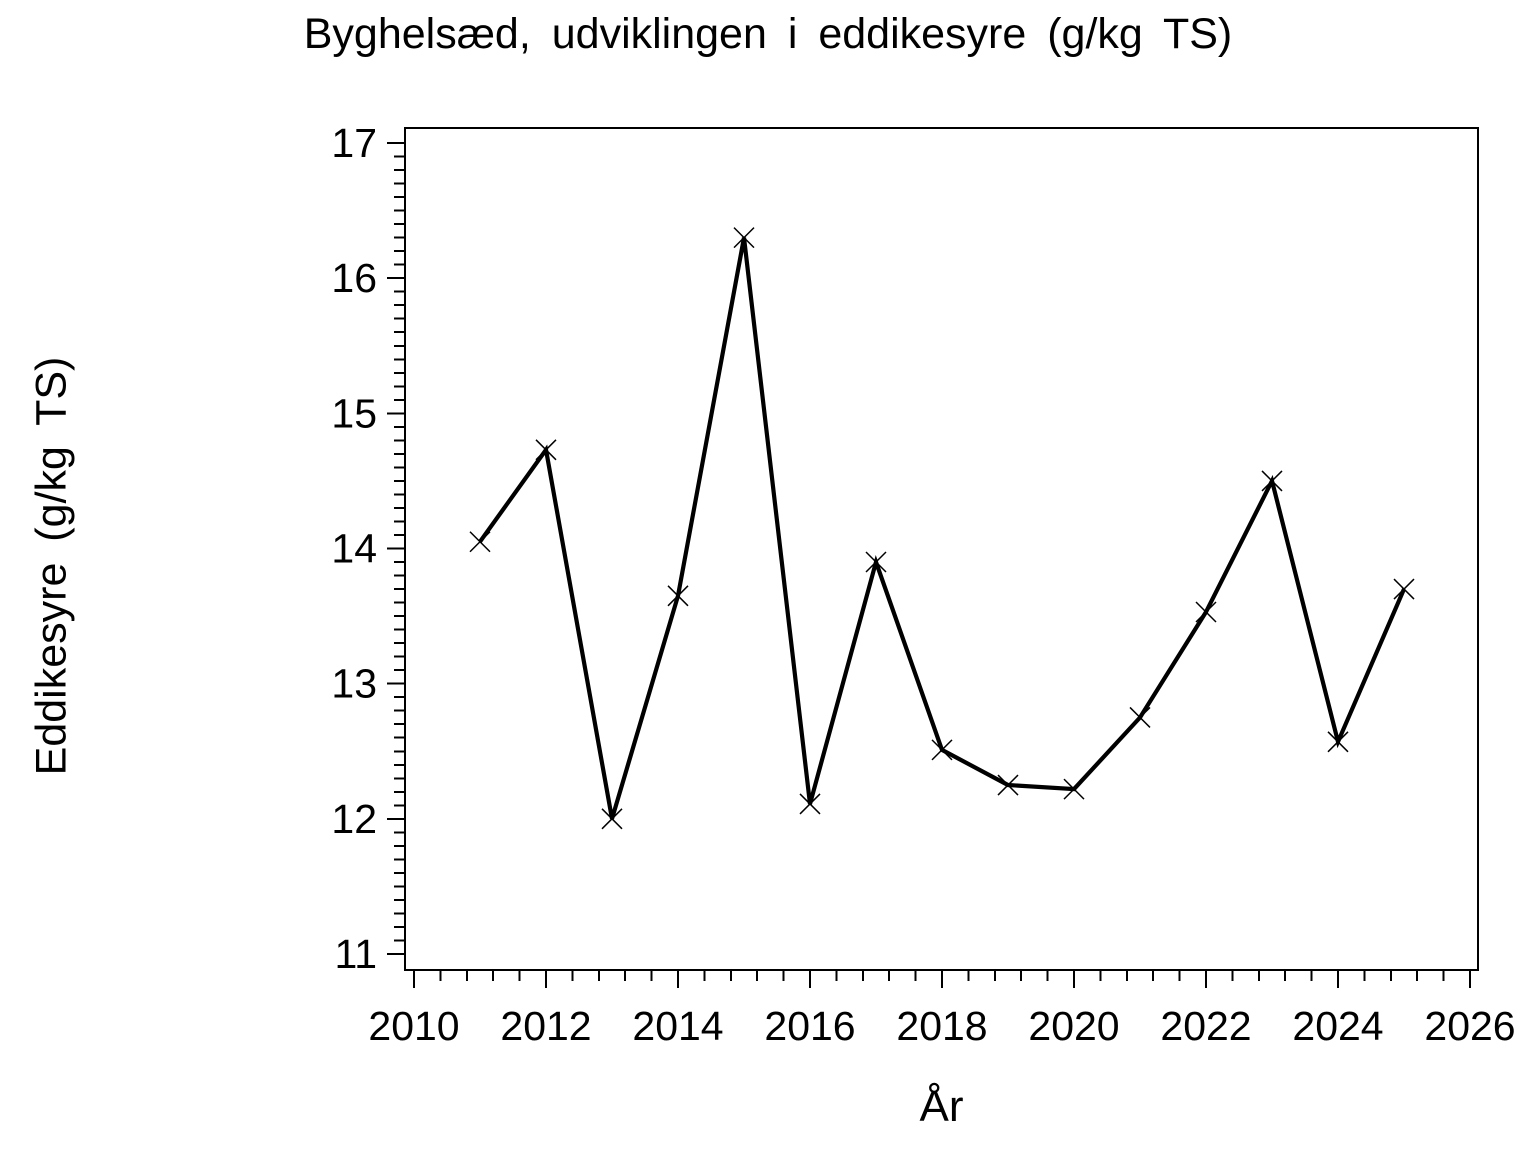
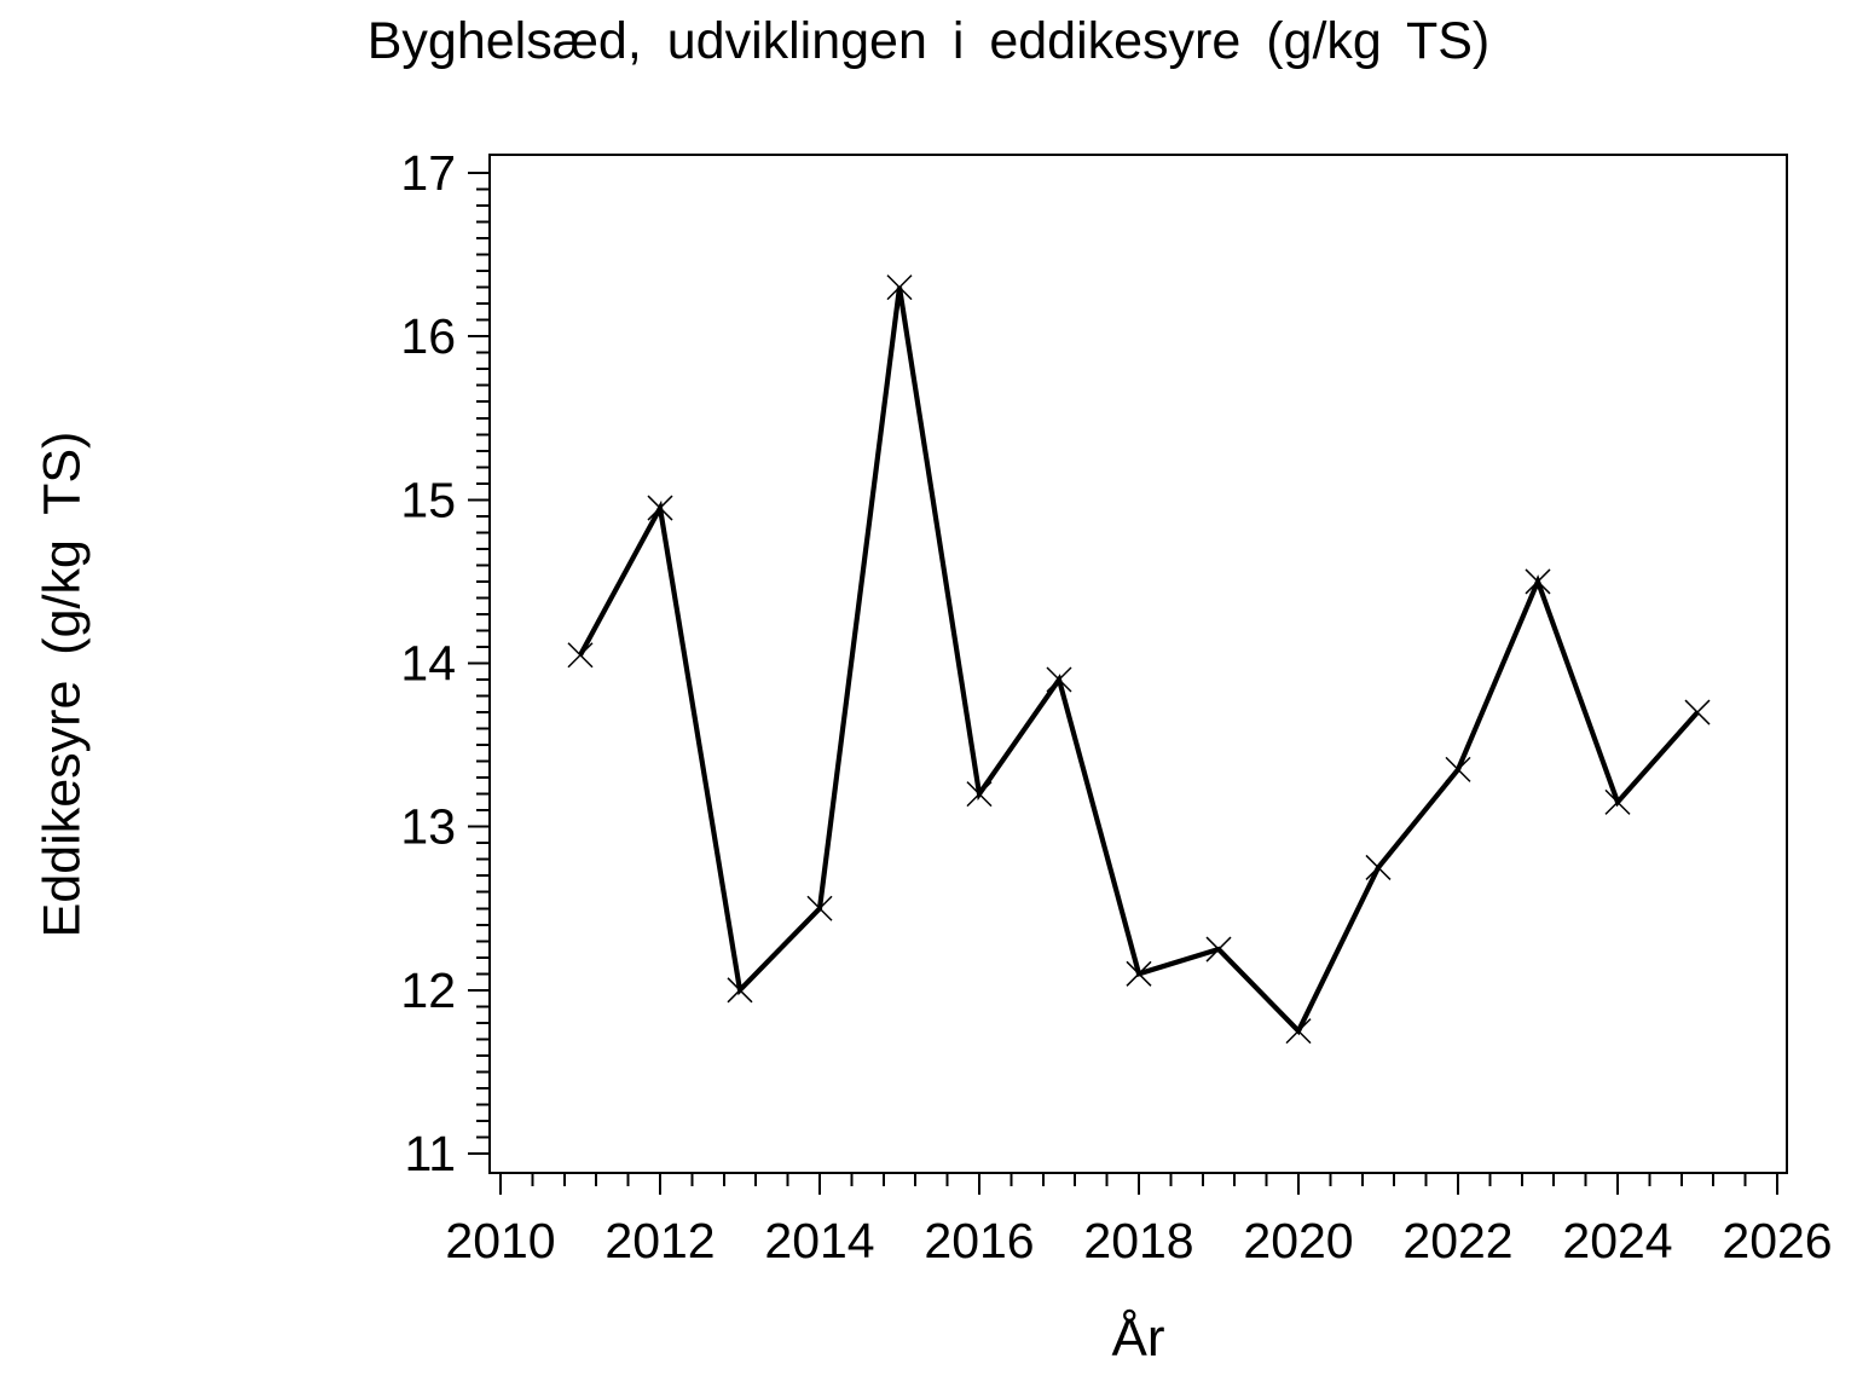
2012: 14.73 -> 14.95
2014: 13.65 -> 12.50
2016: 12.11 -> 13.20
2018: 12.51 -> 12.10
2020: 12.22 -> 11.75
2022: 13.53 -> 13.35
2024: 12.57 -> 13.15
